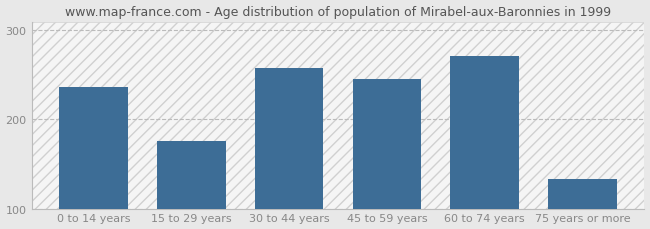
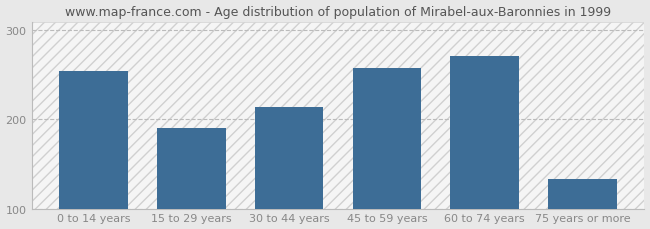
0 to 14 years: 237 -> 254
15 to 29 years: 176 -> 190
30 to 44 years: 258 -> 214
45 to 59 years: 245 -> 258
